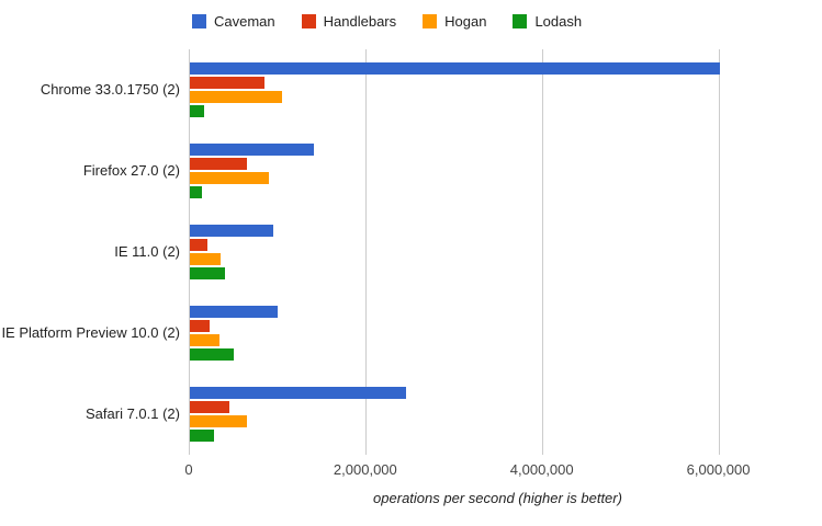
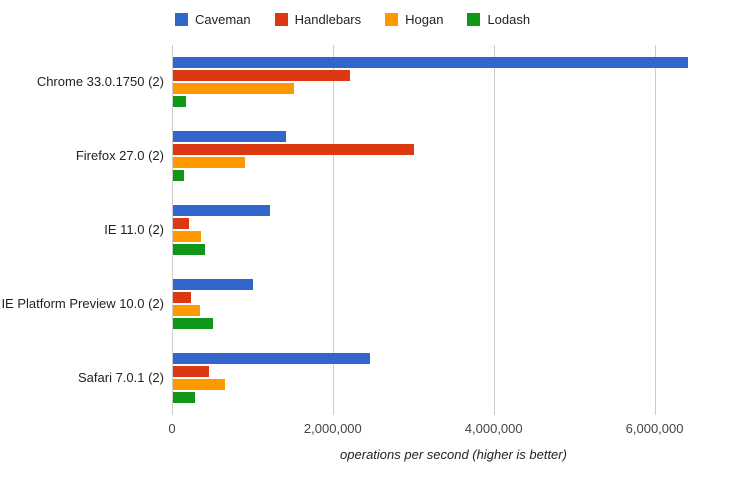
Caveman/Chrome 33.0.1750 (2): 6000000 -> 6400000
Handlebars/Chrome 33.0.1750 (2): 800000 -> 2200000
Hogan/Chrome 33.0.1750 (2): 1000000 -> 1500000
Handlebars/Firefox 27.0 (2): 600000 -> 3000000
Caveman/IE 11.0 (2): 1000000 -> 1200000
